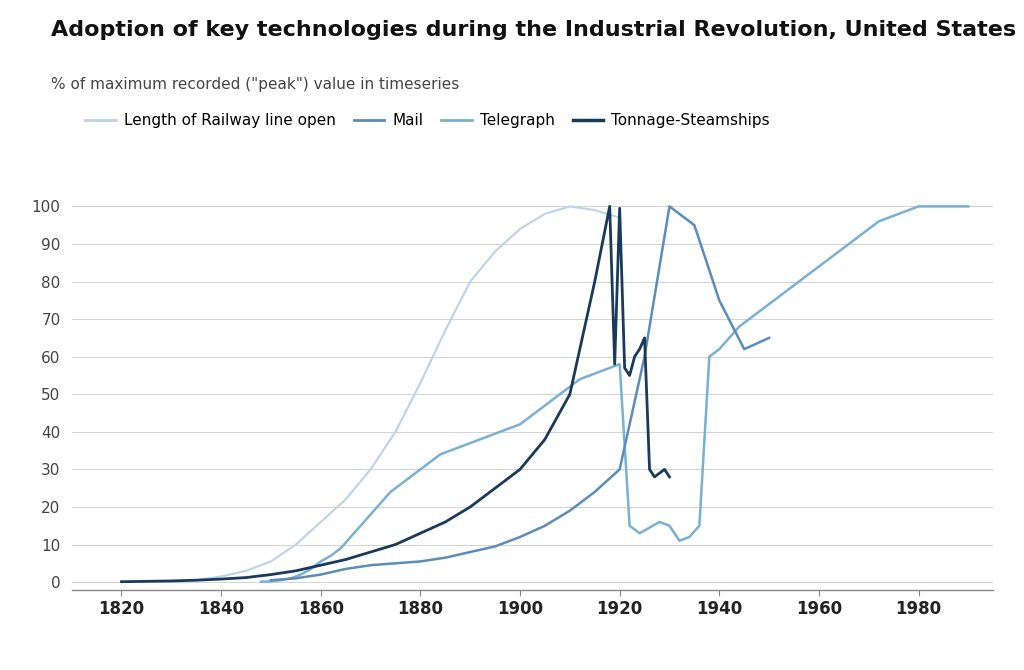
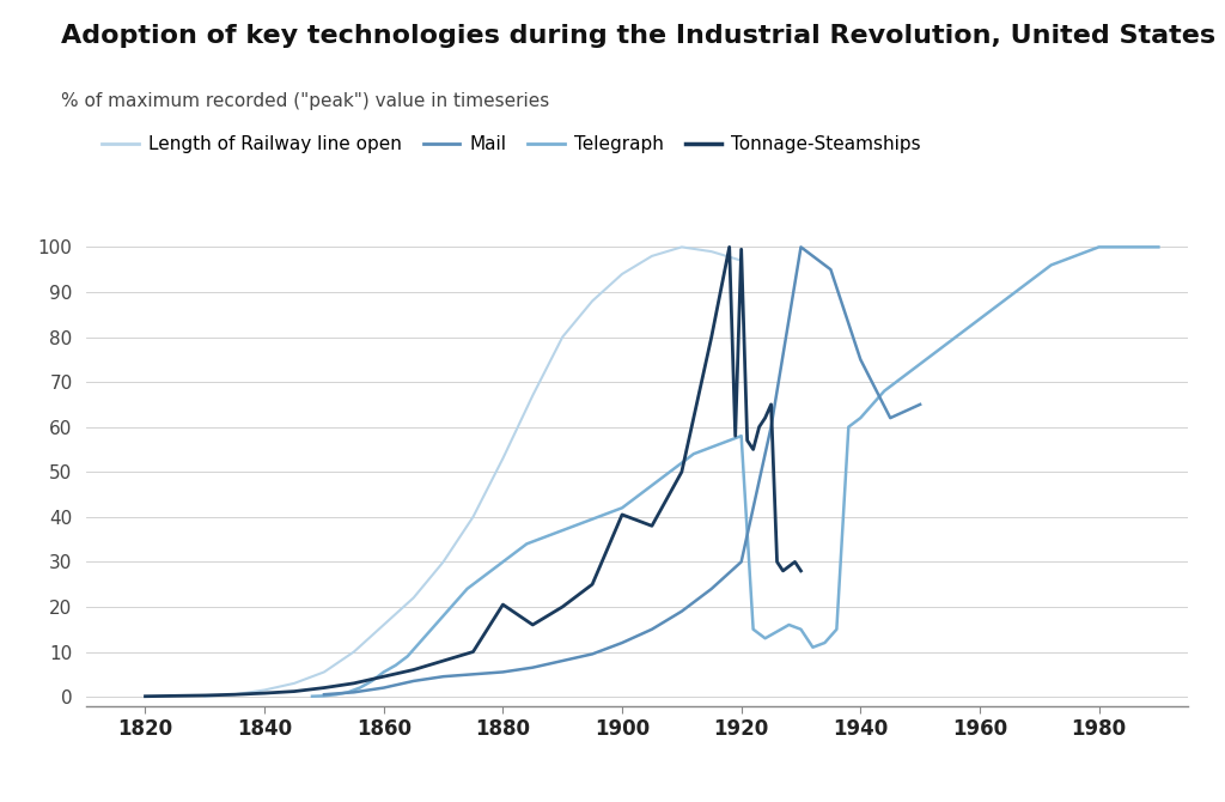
Tonnage-Steamships/1880: 13.0 -> 20.5
Tonnage-Steamships/1900: 30.0 -> 40.5
